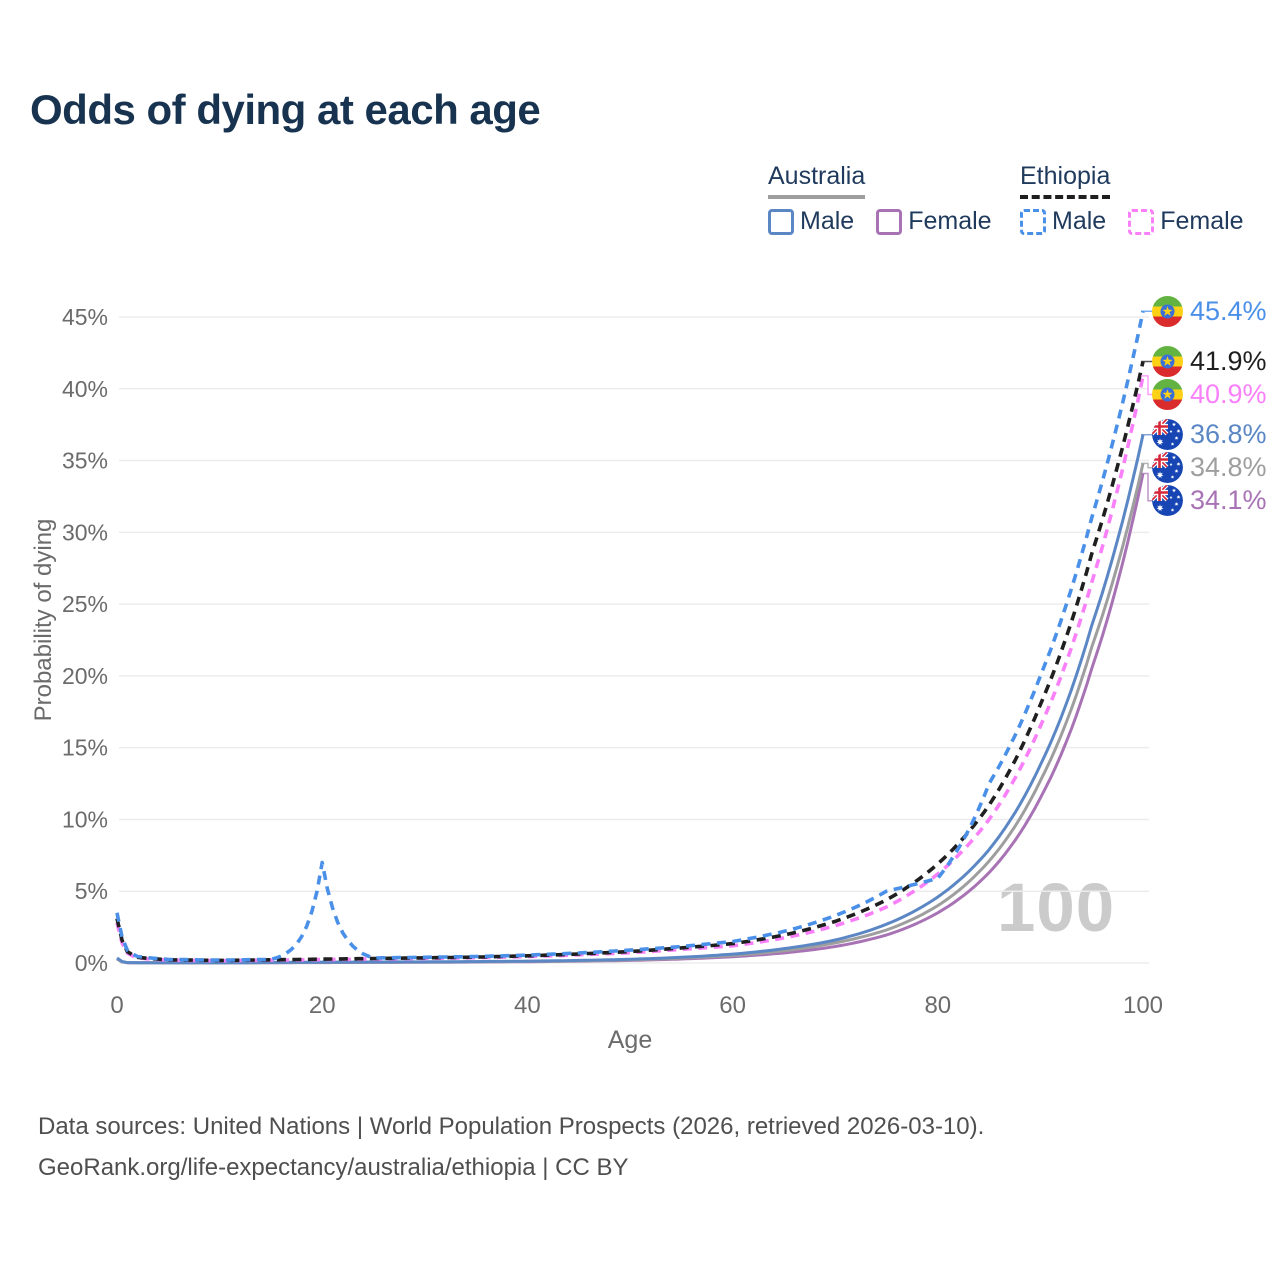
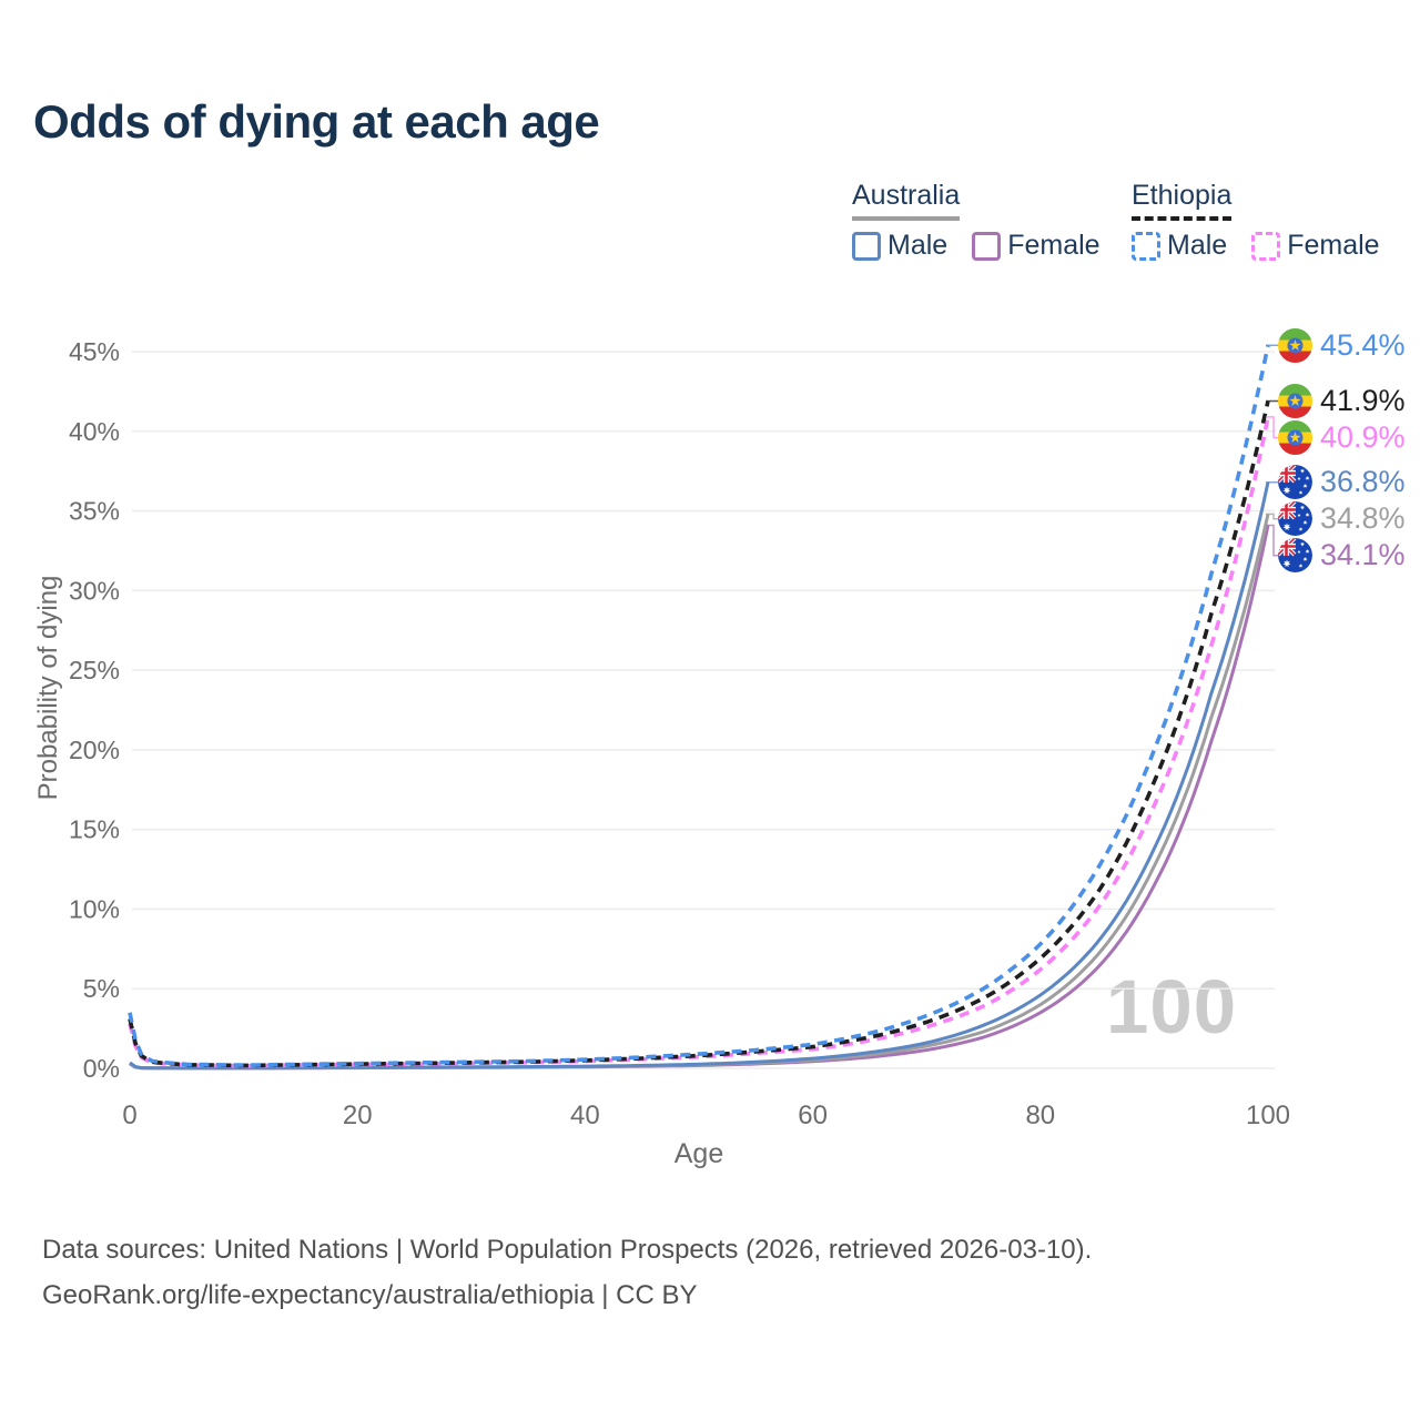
Ethiopia Male/20: 7.0% -> 0.3%
Ethiopia Male/80: 5.9% -> 7.8%
